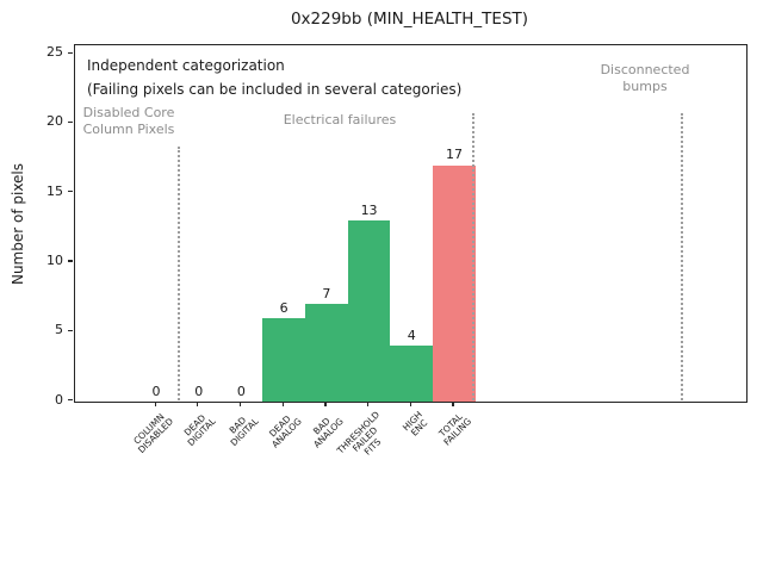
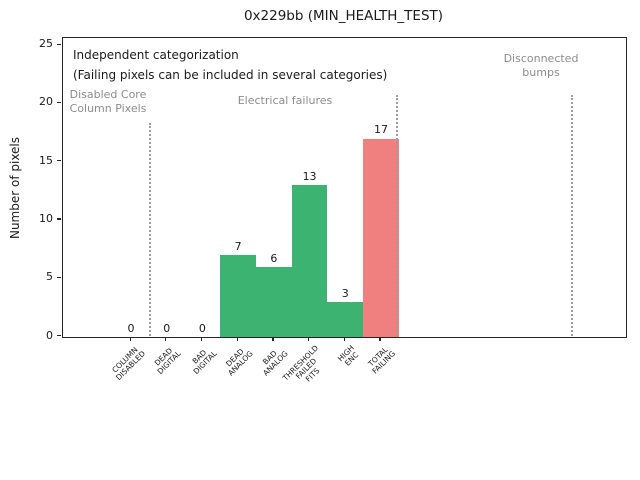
DEAD ANALOG: 6 -> 7
BAD ANALOG: 7 -> 6
HIGH ENC: 4 -> 3
